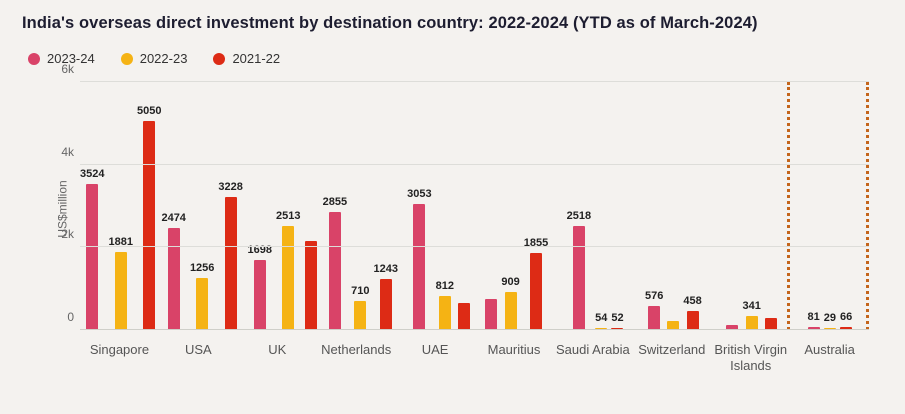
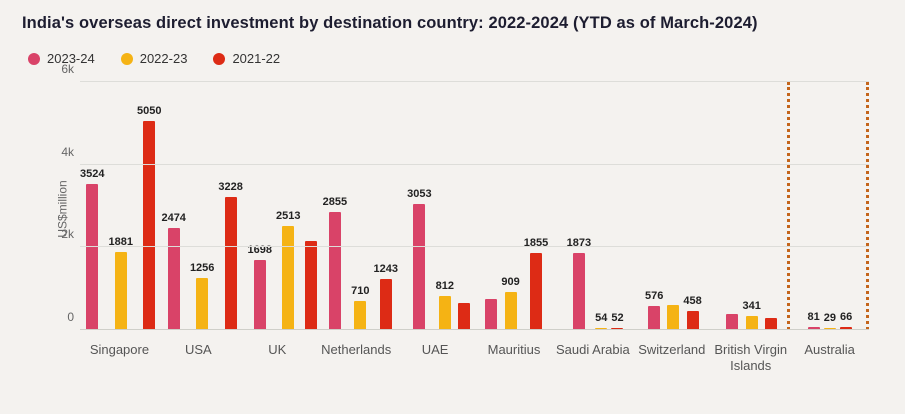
2023-24/Saudi Arabia: 2518 -> 1873
2022-23/Switzerland: 0.2k -> 0.6k
2023-24/British Virgin Islands: 0.1k -> 0.4k
